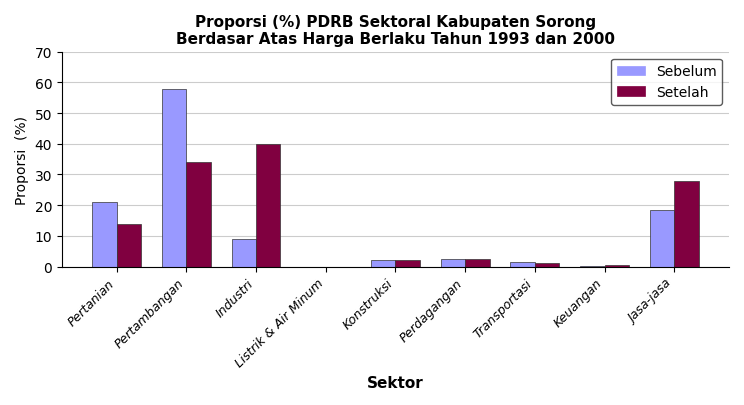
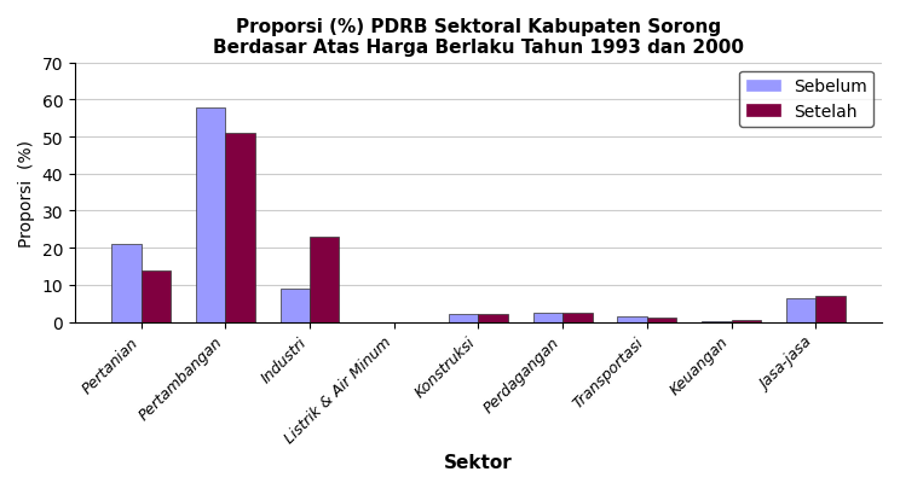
Setelah/Pertambangan: 34.0 -> 51.0
Setelah/Industri: 40.0 -> 23.0
Sebelum/Jasa-jasa: 18.5 -> 6.5
Setelah/Jasa-jasa: 28.0 -> 7.0
